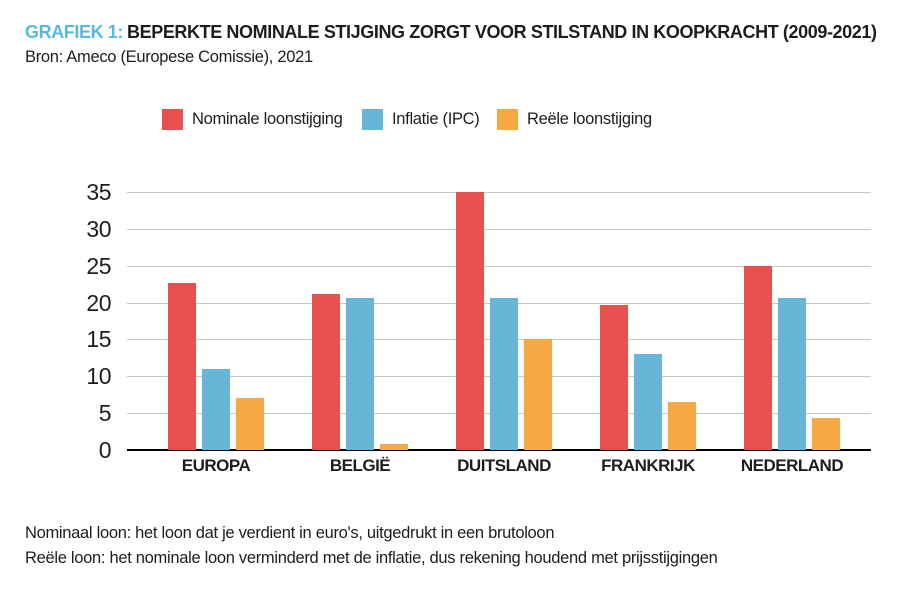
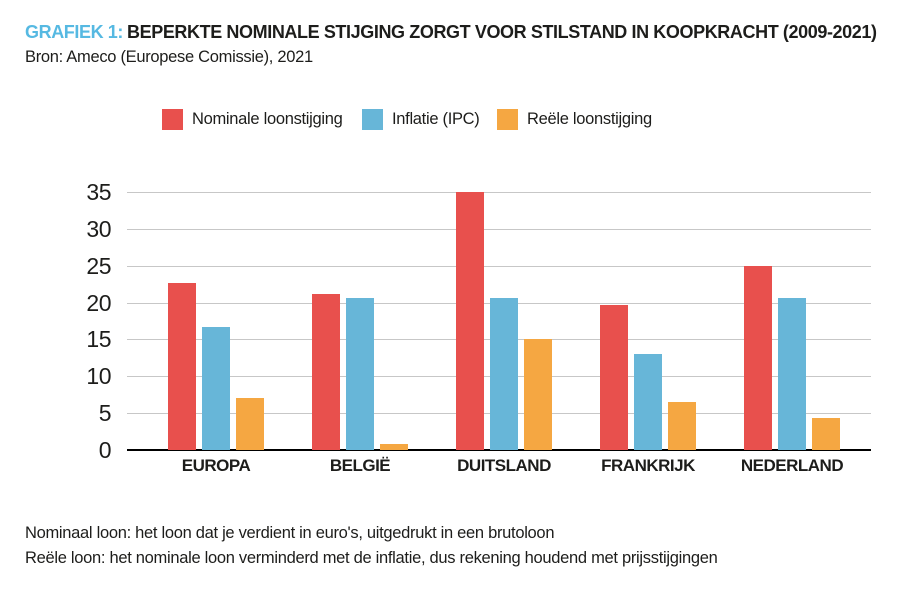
Inflatie (IPC)/EUROPA: 11 -> 17
